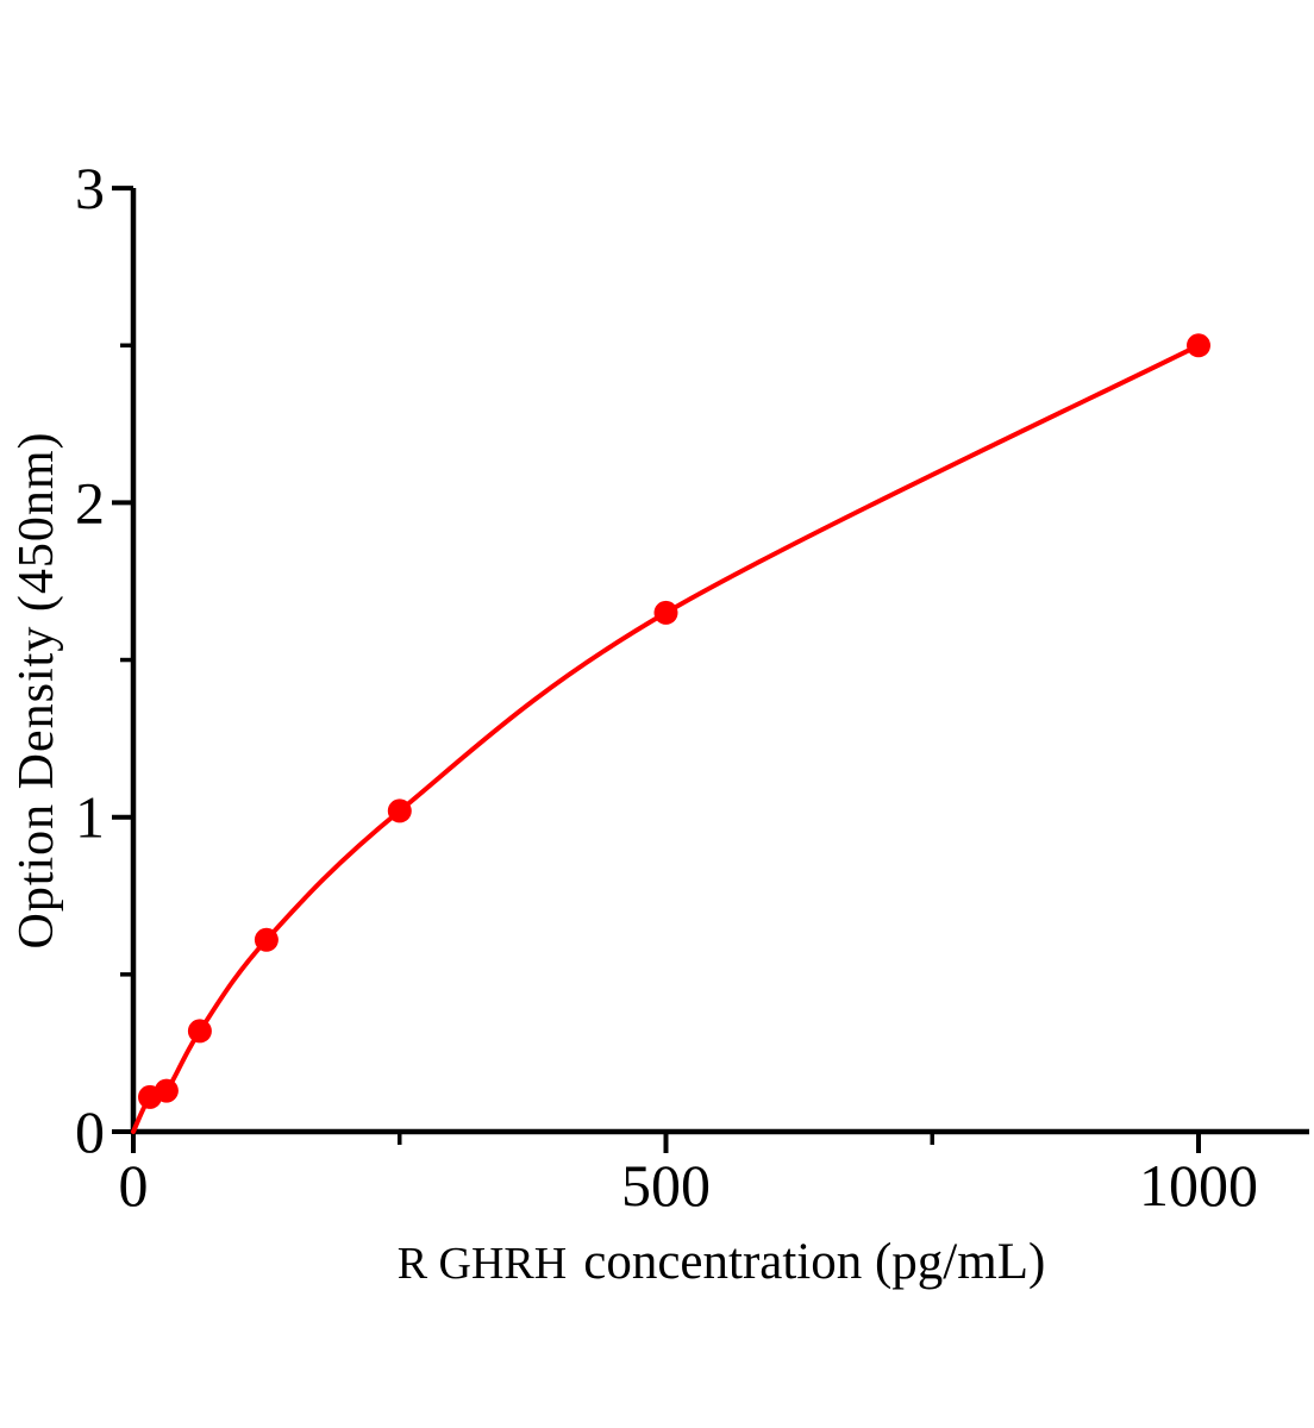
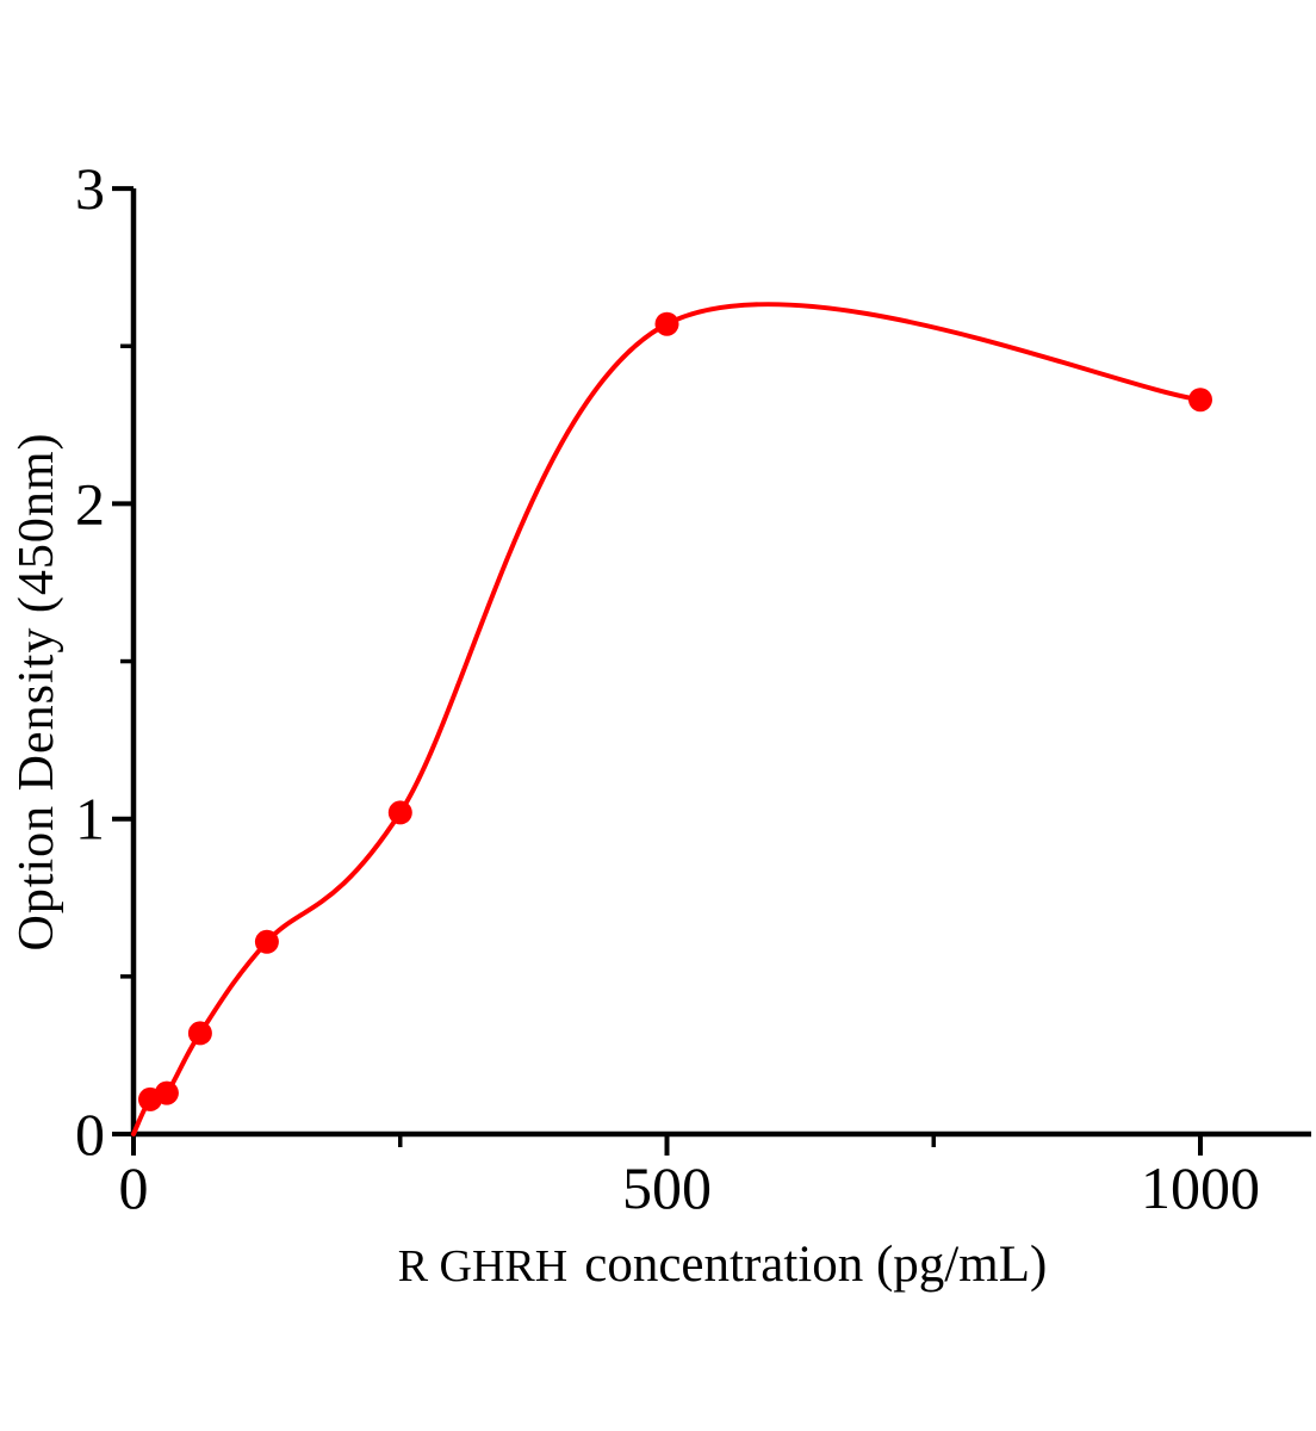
500: 1.65 -> 2.57
1000: 2.50 -> 2.33
